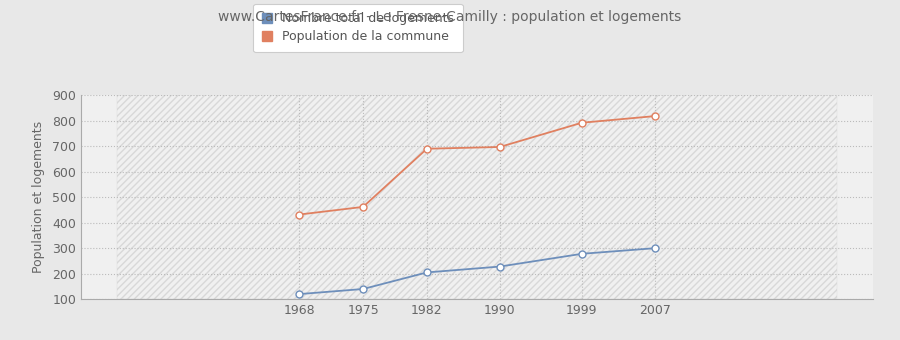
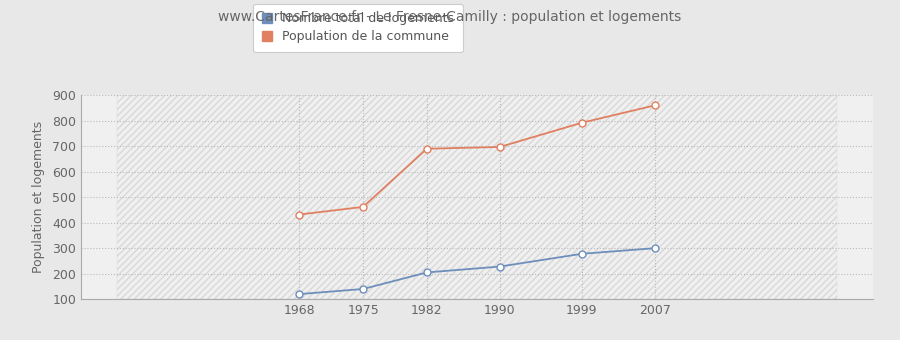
Population de la commune/2007: 818 -> 860
